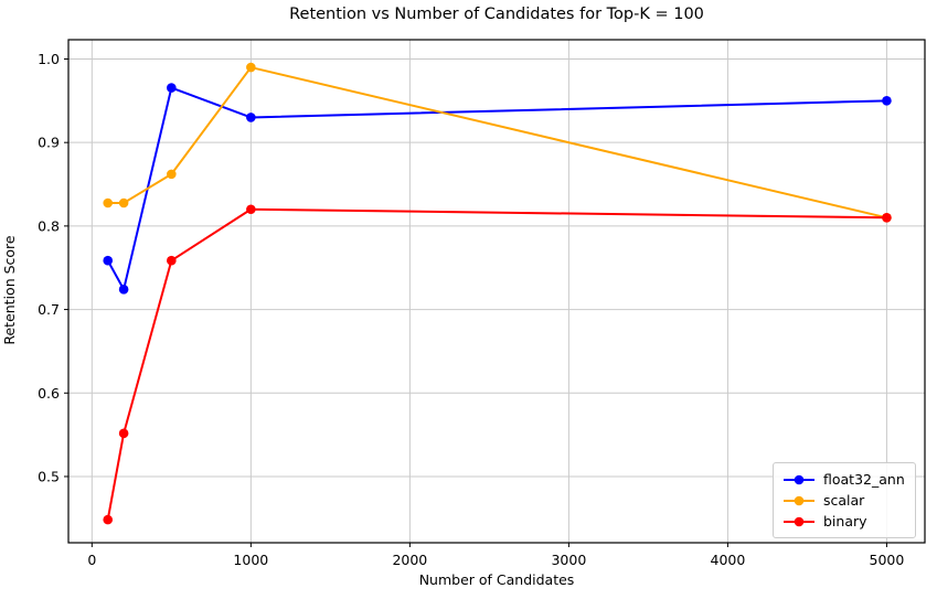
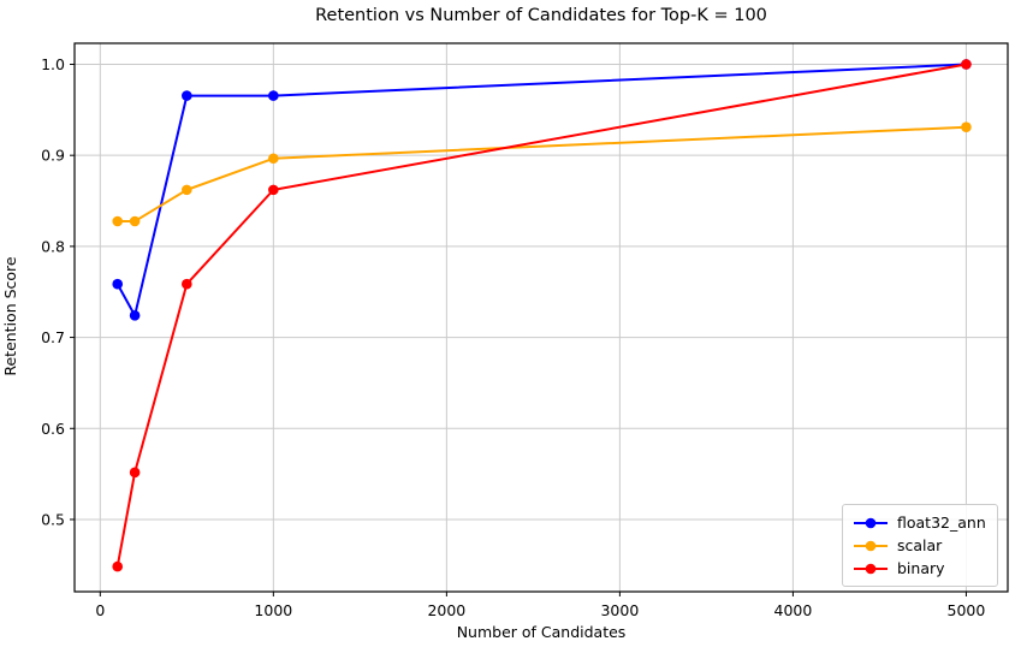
float32_ann/1000: 0.93 -> 0.97
scalar/1000: 0.99 -> 0.90
binary/1000: 0.82 -> 0.86
float32_ann/5000: 0.95 -> 1.00
scalar/5000: 0.81 -> 0.93
binary/5000: 0.81 -> 1.00
